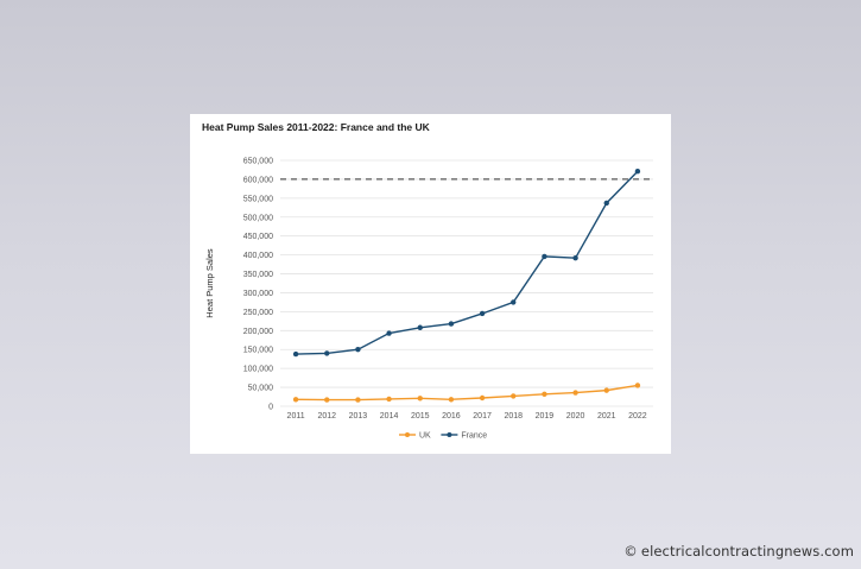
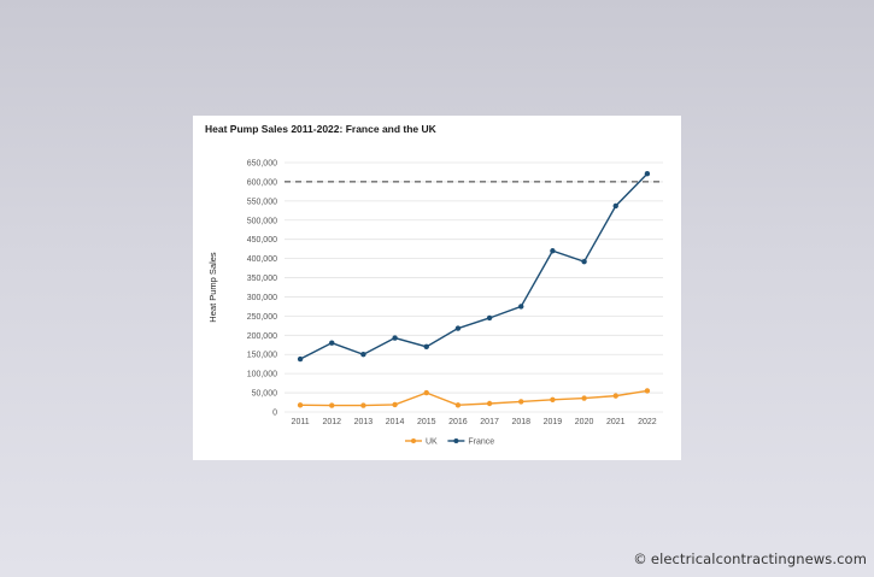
France/2012: 140000 -> 180000
UK/2015: 20000 -> 50000
France/2015: 210000 -> 170000
France/2019: 400000 -> 420000
